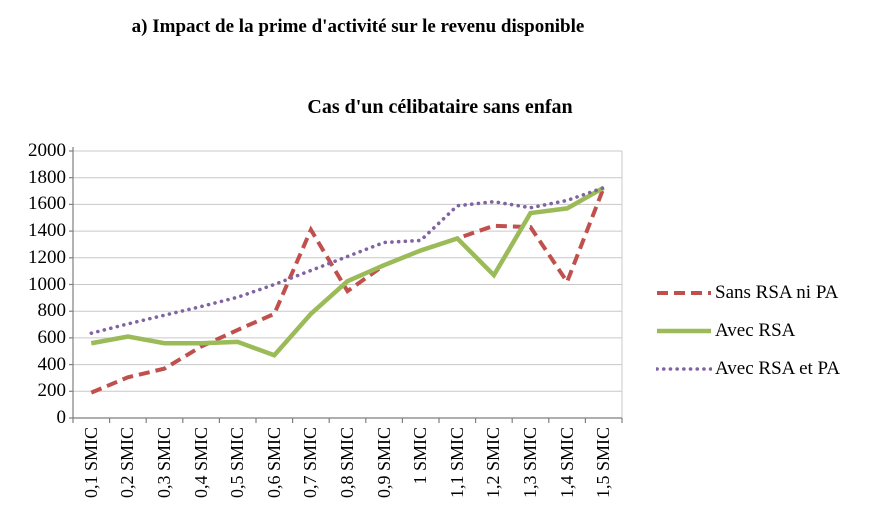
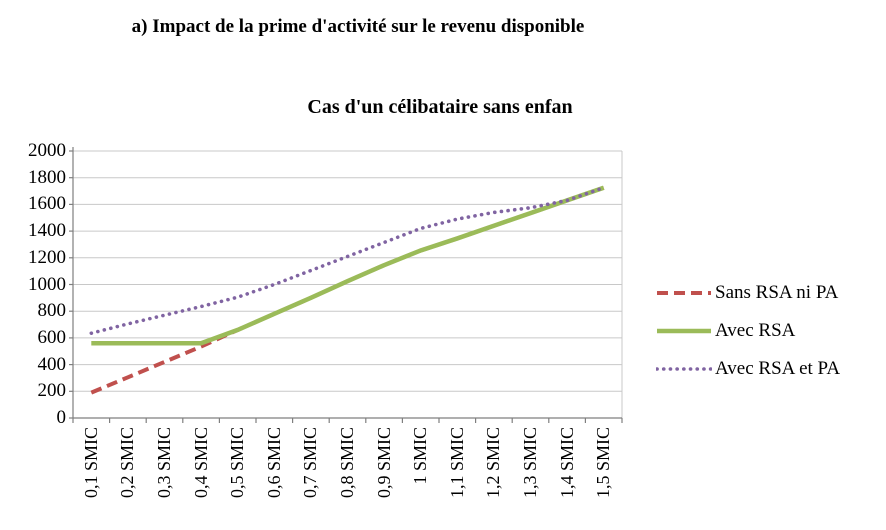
Avec RSA/0,2 SMIC: 610 -> 560
Sans RSA ni PA/0,3 SMIC: 370 -> 420
Avec RSA/0,5 SMIC: 570 -> 660
Avec RSA/0,6 SMIC: 470 -> 780
Sans RSA ni PA/0,7 SMIC: 1410 -> 900
Avec RSA/0,7 SMIC: 780 -> 900
Sans RSA ni PA/0,8 SMIC: 950 -> 1020
Avec RSA et PA/1 SMIC: 1330 -> 1420
Avec RSA et PA/1,1 SMIC: 1590 -> 1490
Avec RSA/1,2 SMIC: 1070 -> 1440
Avec RSA et PA/1,2 SMIC: 1620 -> 1540
Sans RSA ni PA/1,3 SMIC: 1430 -> 1540
Sans RSA ni PA/1,4 SMIC: 1020 -> 1630
Avec RSA/1,4 SMIC: 1570 -> 1630
